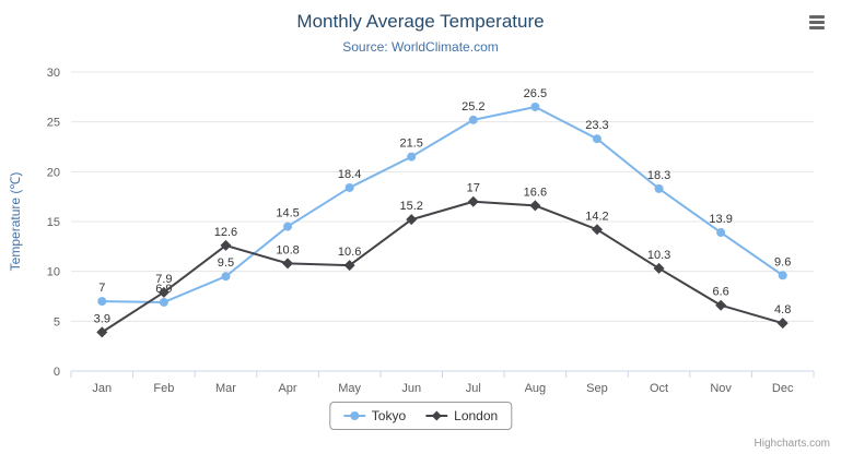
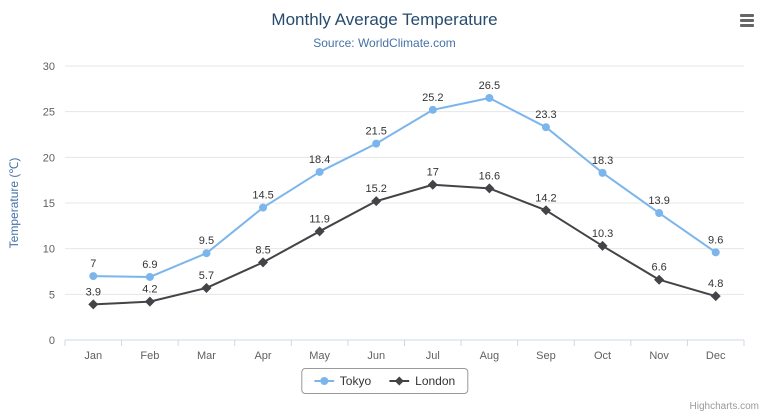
London/Feb: 7.9 -> 4.2
London/Mar: 12.6 -> 5.7
London/Apr: 10.8 -> 8.5
London/May: 10.6 -> 11.9
